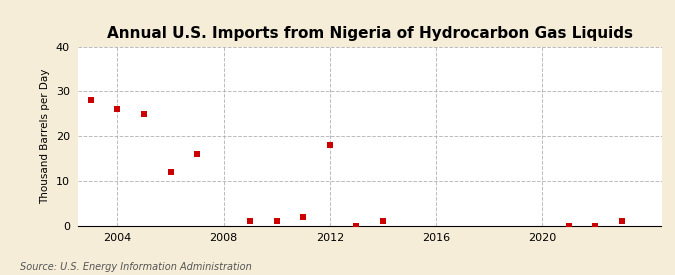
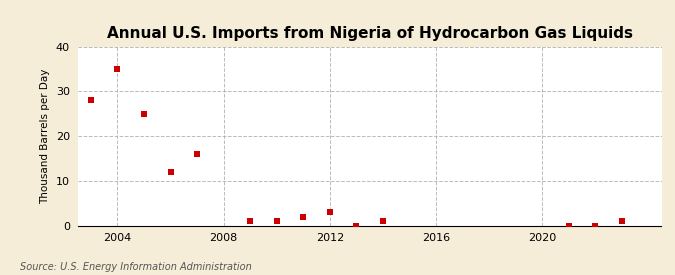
2004: 26 -> 35
2012: 18 -> 3
